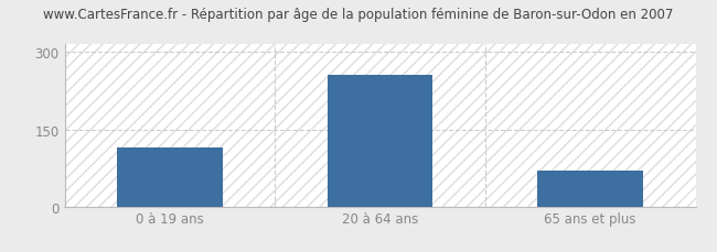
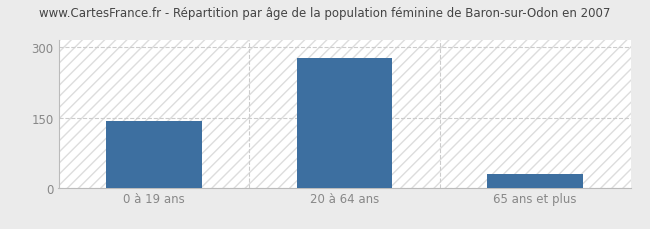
0 à 19 ans: 115 -> 143
20 à 64 ans: 255 -> 277
65 ans et plus: 70 -> 30
